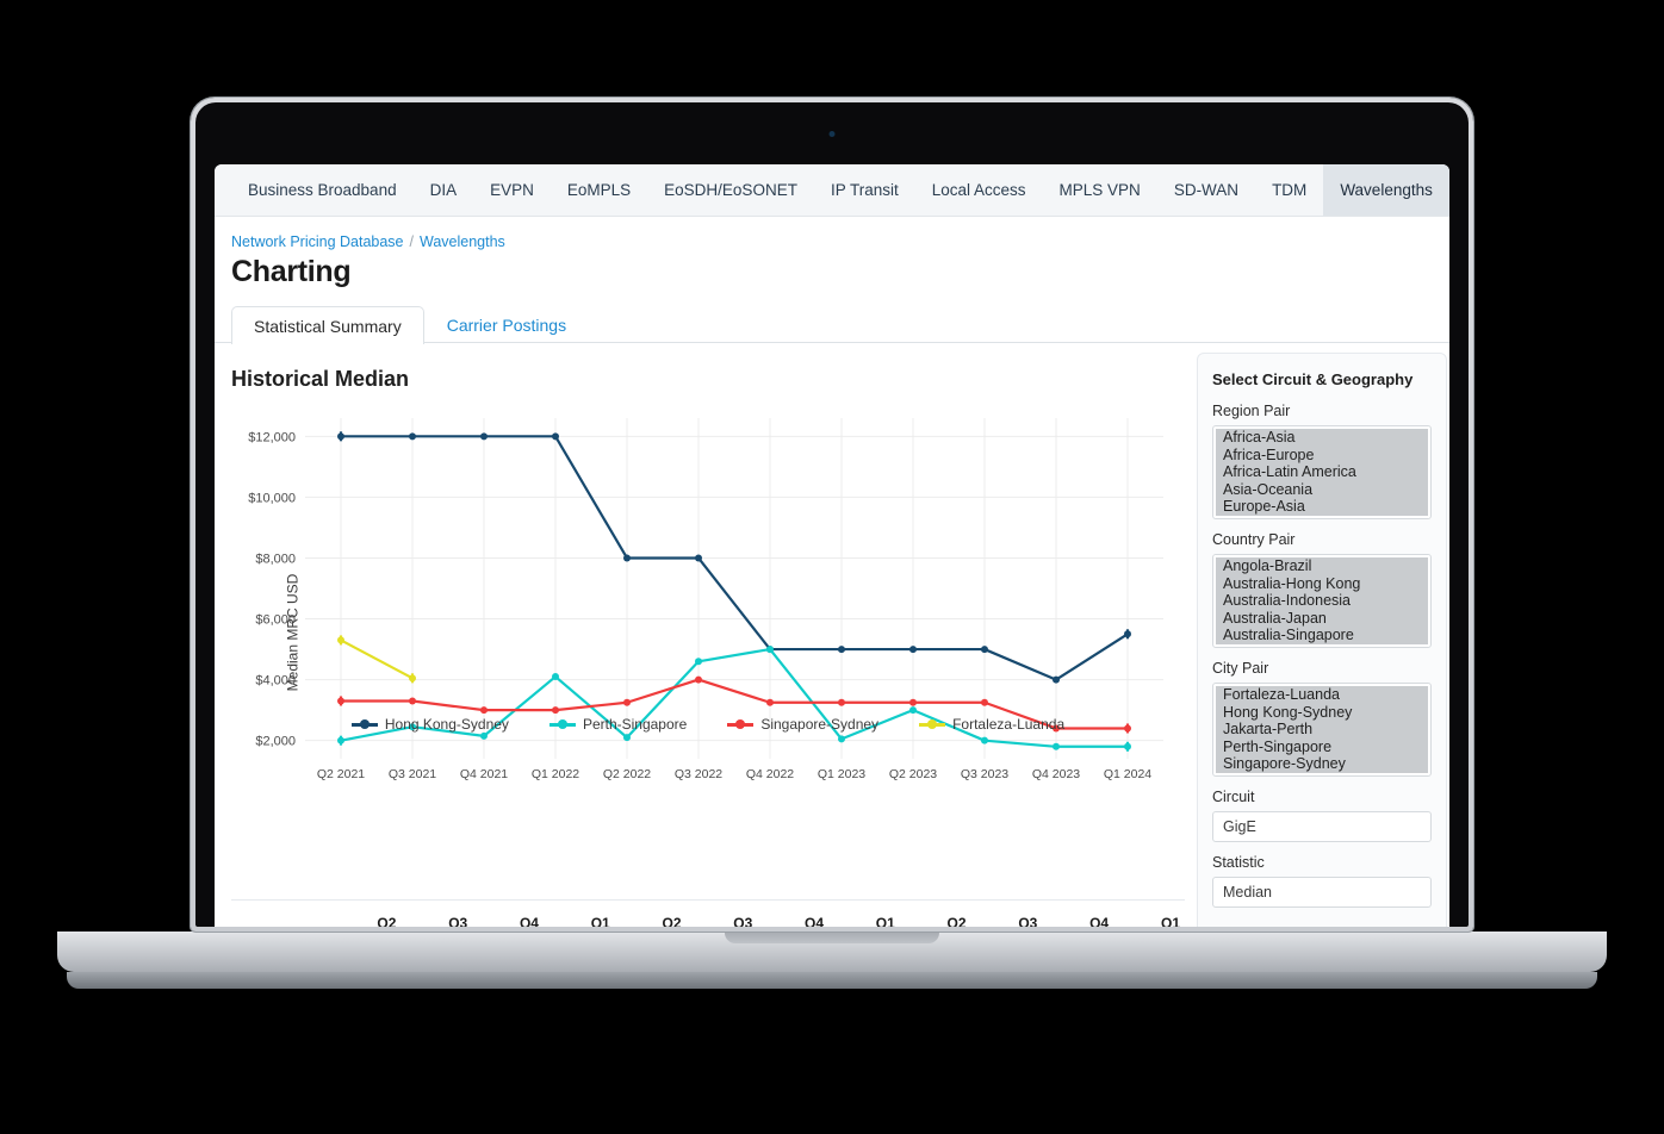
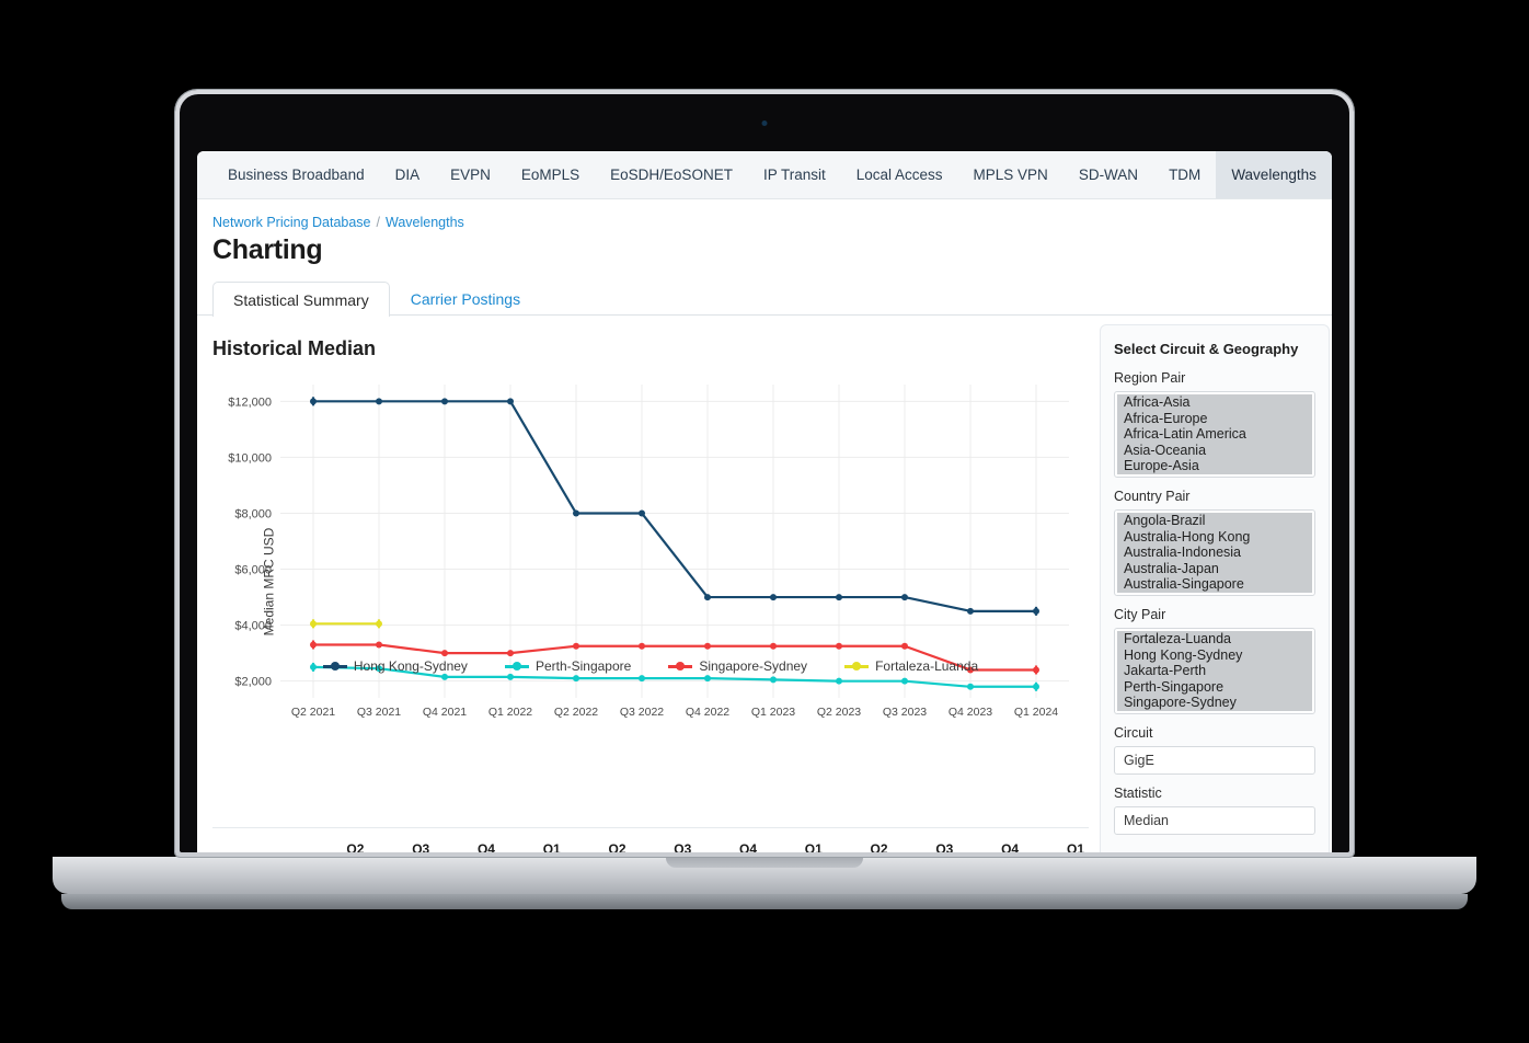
Perth-Singapore/Q2 2021: $2000 -> $2500
Fortaleza-Luanda/Q2 2021: $5300 -> $4000
Perth-Singapore/Q1 2022: $4100 -> $2200
Perth-Singapore/Q3 2022: $4600 -> $2100
Singapore-Sydney/Q3 2022: $4000 -> $3200
Perth-Singapore/Q4 2022: $5000 -> $2100
Perth-Singapore/Q2 2023: $3000 -> $2000
Hong Kong-Sydney/Q4 2023: $4000 -> $4500
Hong Kong-Sydney/Q1 2024: $5500 -> $4500
